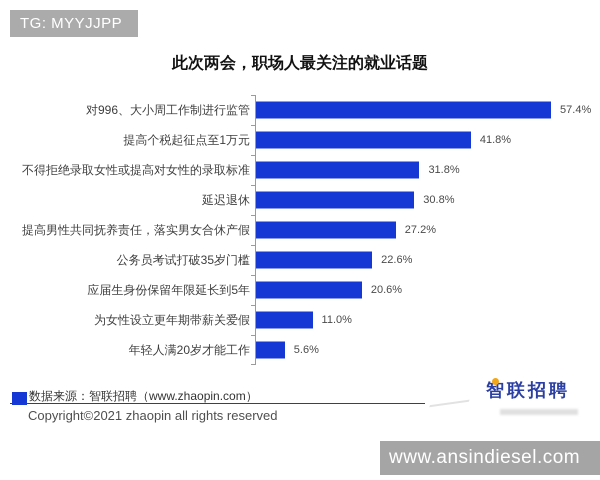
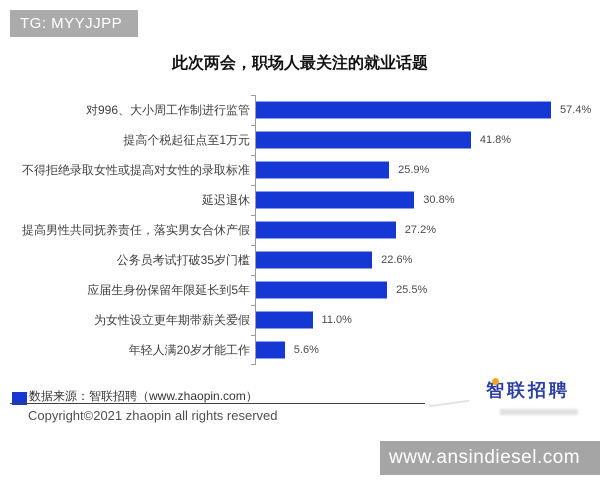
不得拒绝录取女性或提高对女性的录取标准: 31.8% -> 25.9%
应届生身份保留年限延长到5年: 20.6% -> 25.5%
